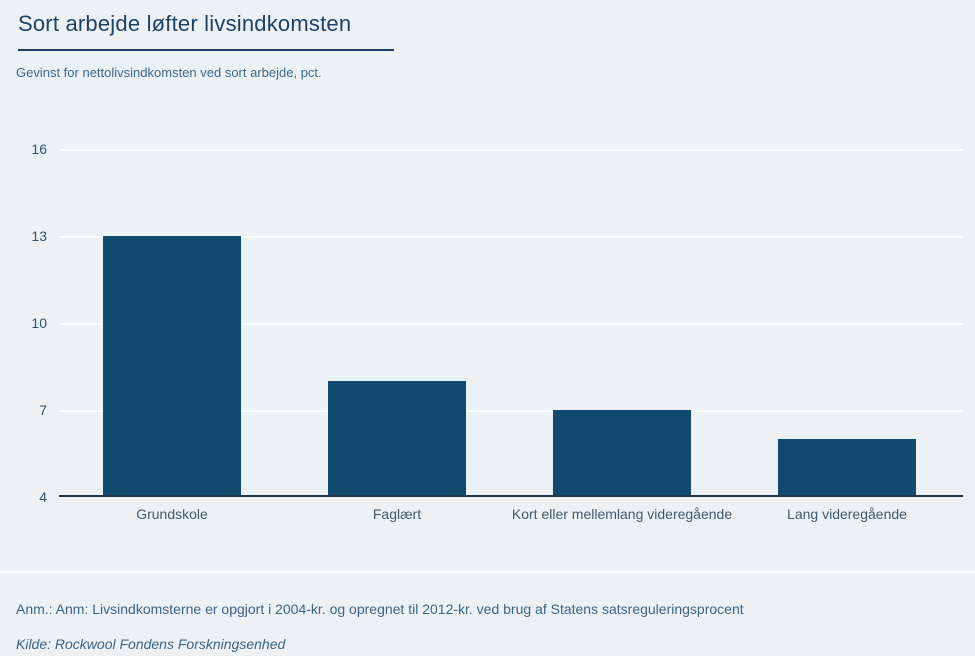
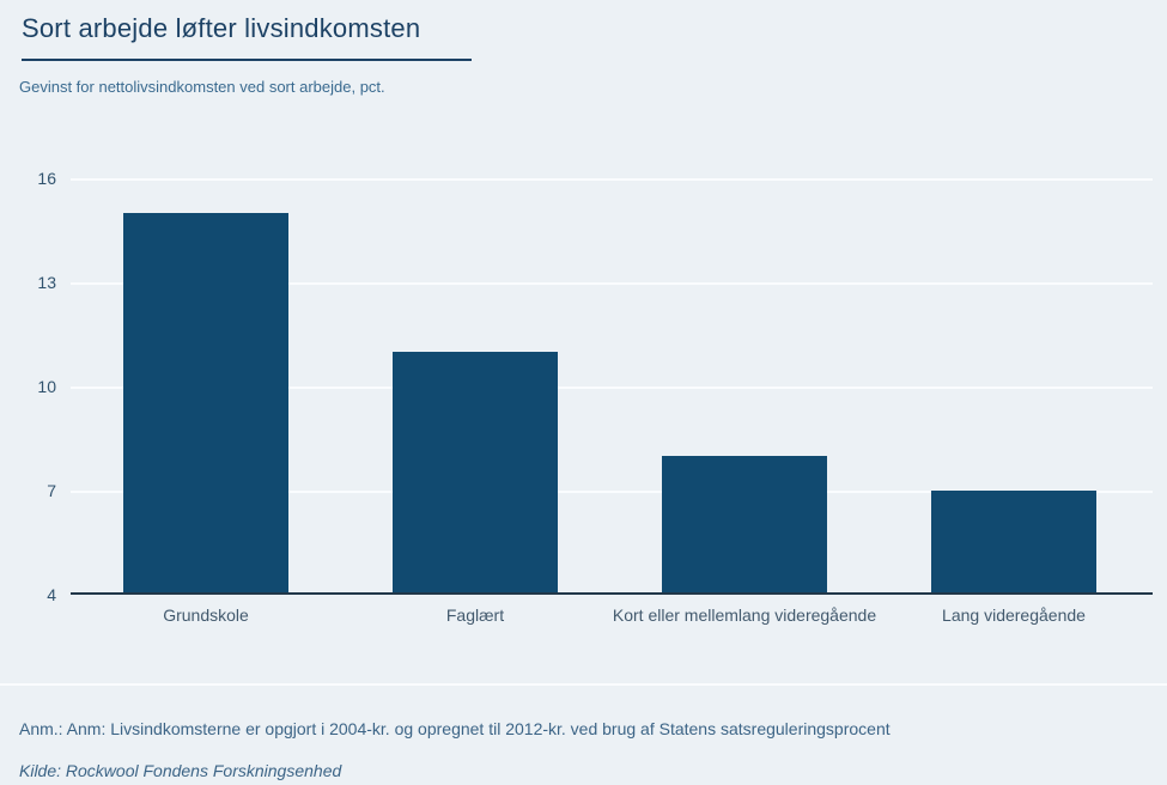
Grundskole: 13 -> 15
Faglært: 8 -> 11
Kort eller mellemlang videregående: 7 -> 8
Lang videregående: 6 -> 7
